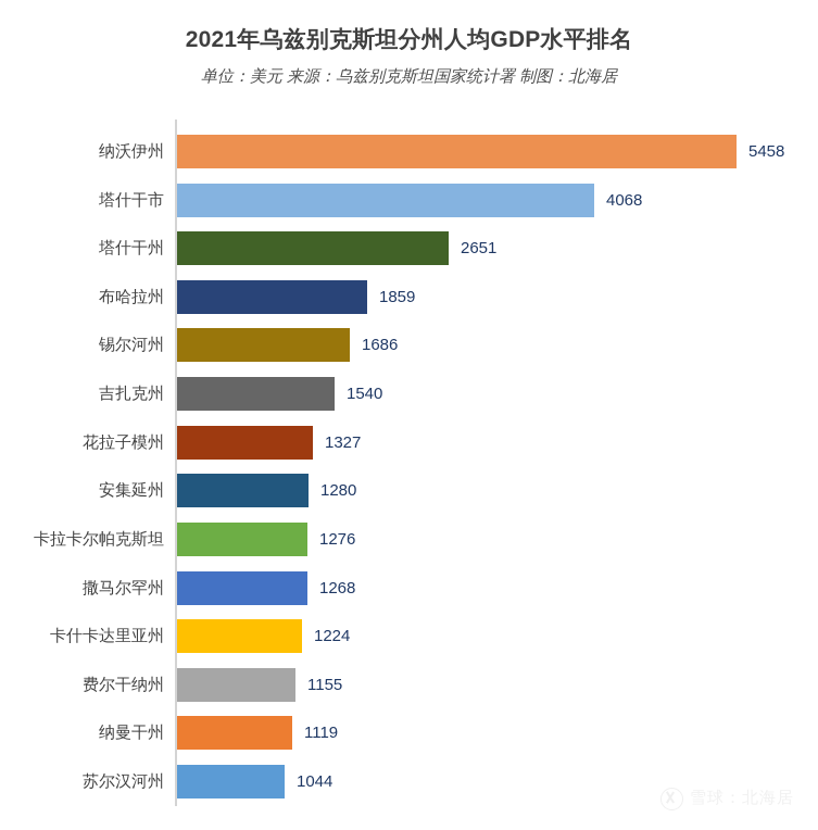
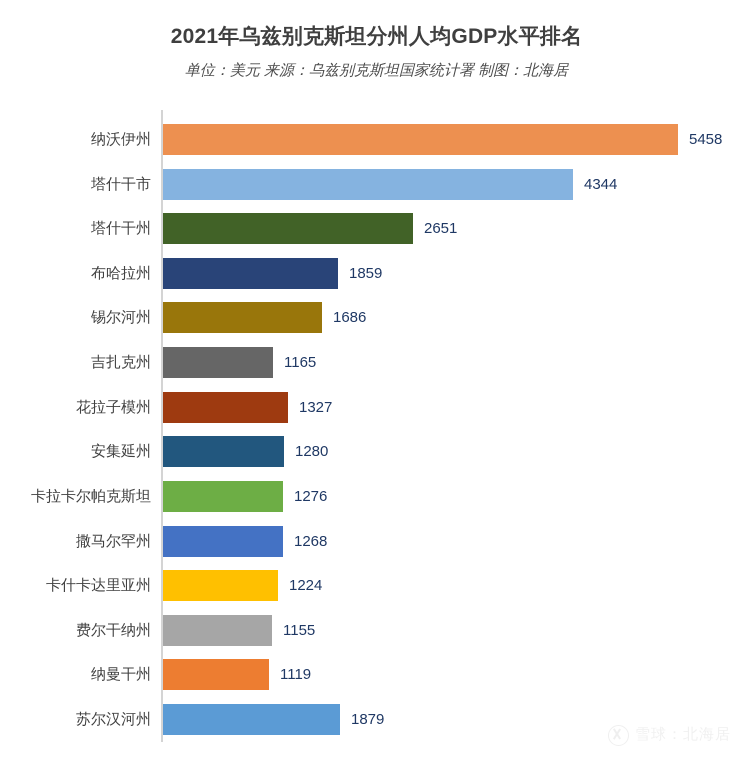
塔什干市: 4068 -> 4344
吉扎克州: 1540 -> 1165
苏尔汉河州: 1044 -> 1879
